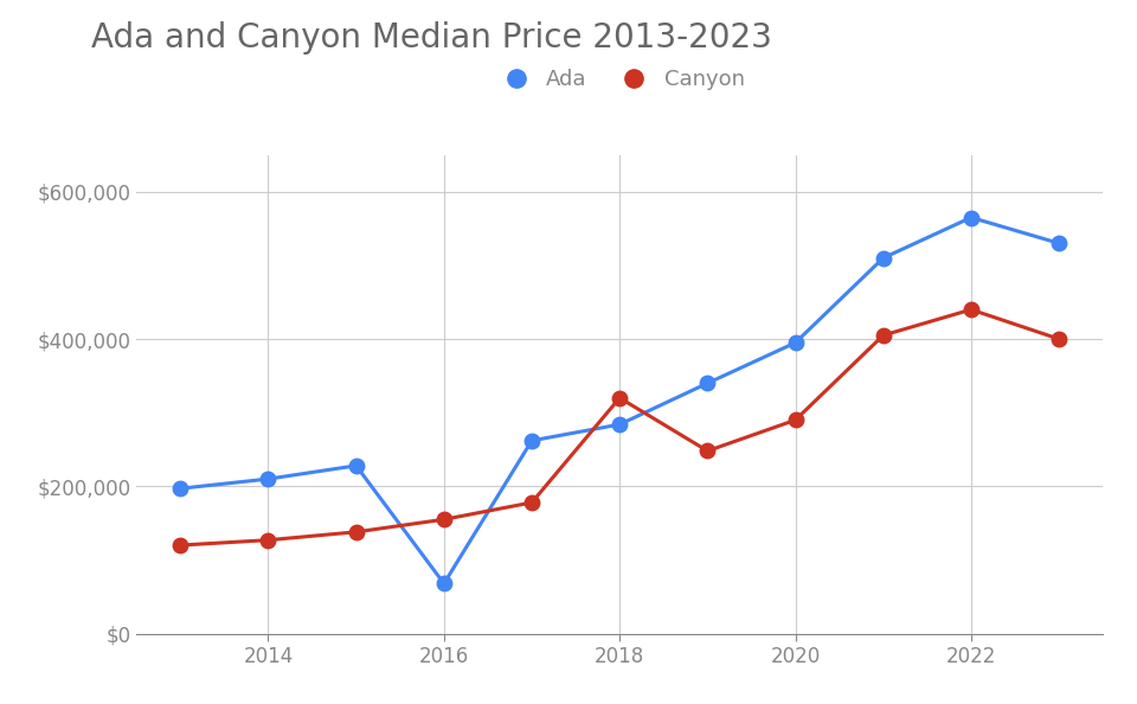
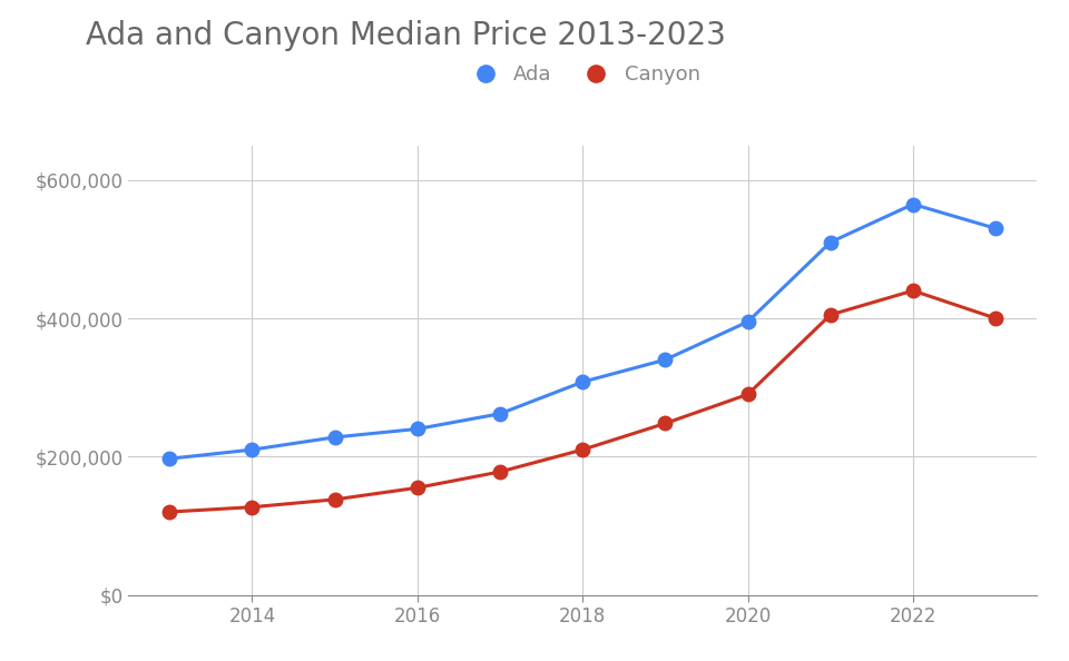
Ada/2016: $68,000 -> $240,000
Ada/2018: $284,000 -> $308,000
Canyon/2018: $320,000 -> $210,000
